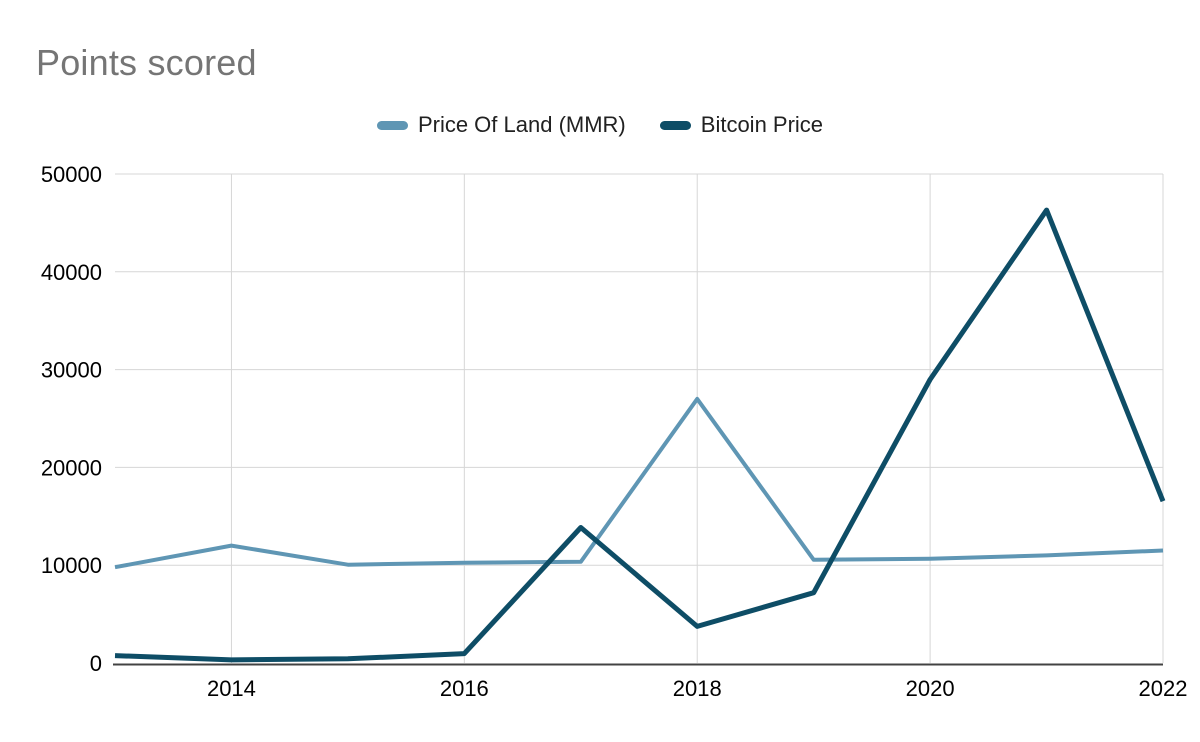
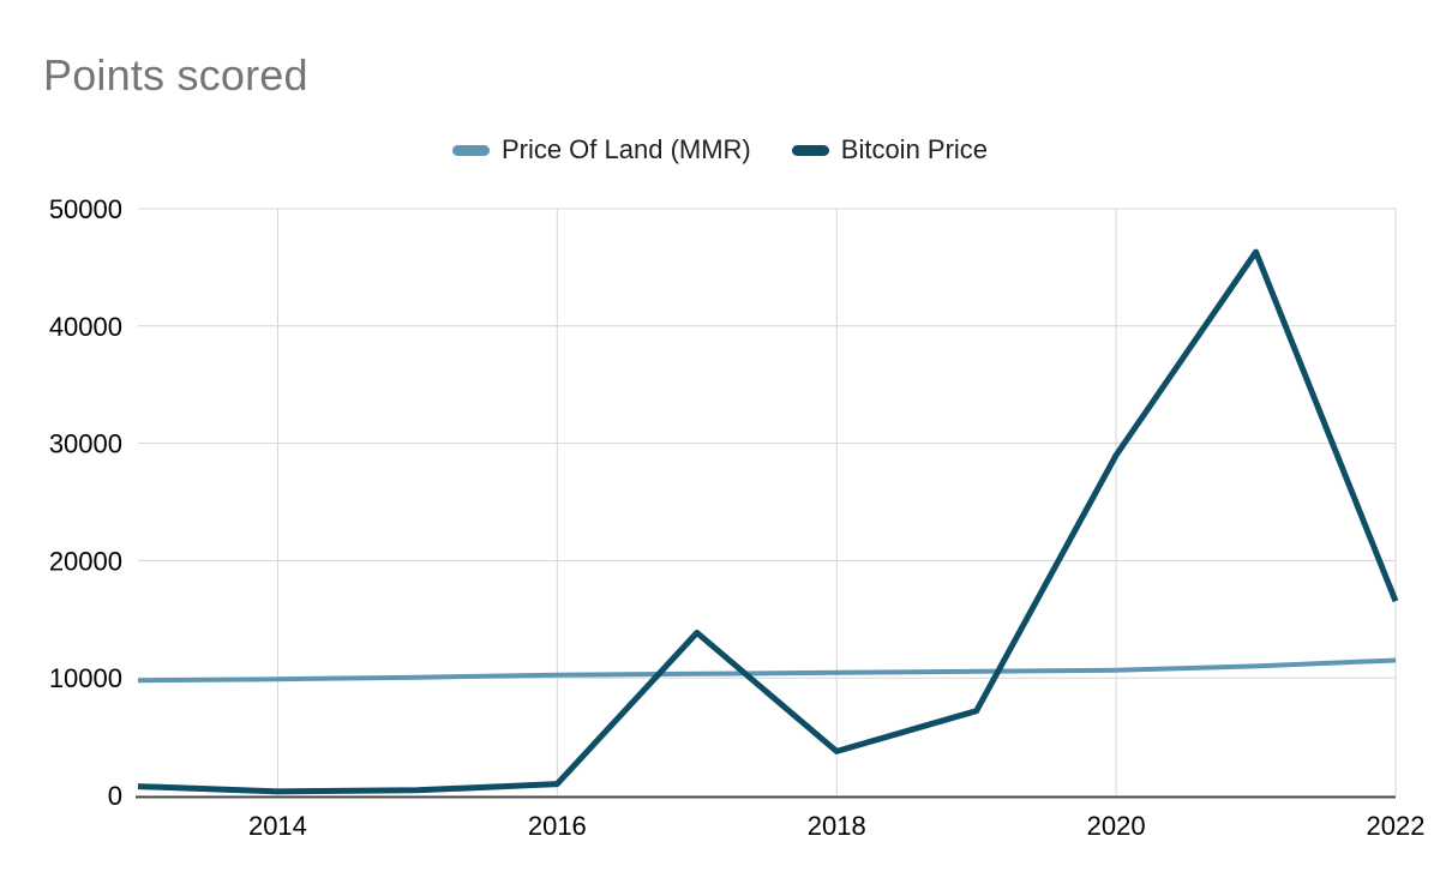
Price Of Land (MMR)/2014: 12000 -> 10000
Price Of Land (MMR)/2018: 27000 -> 10000
